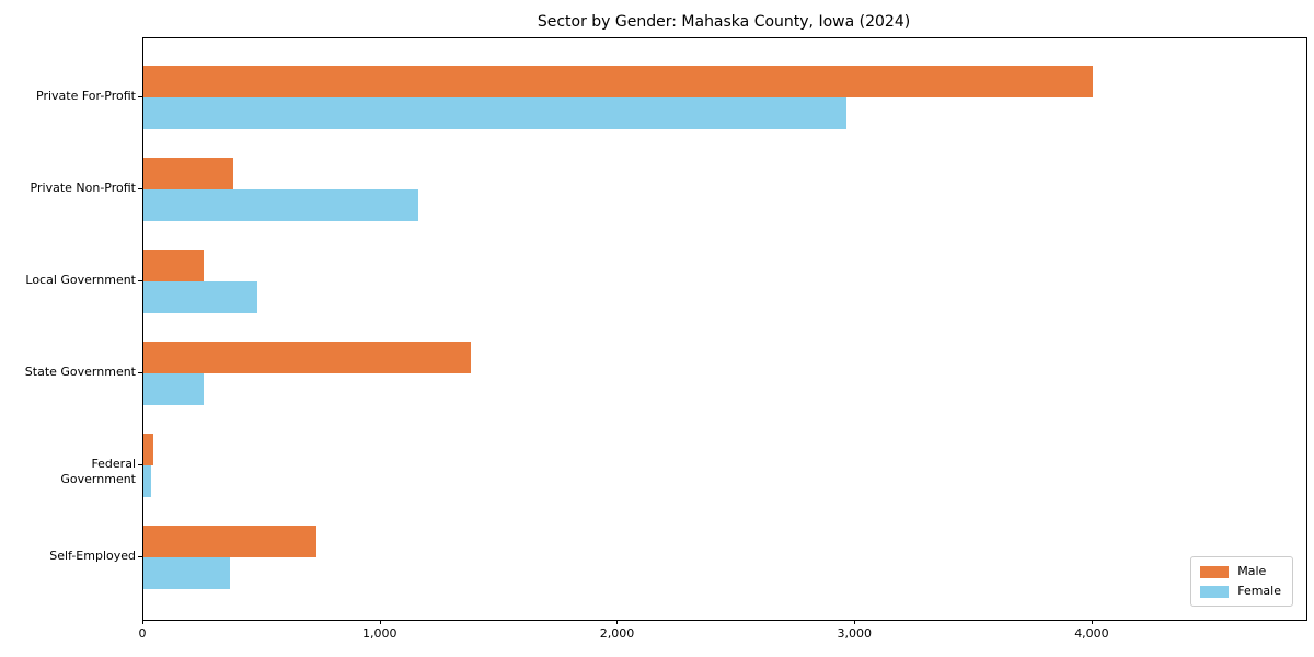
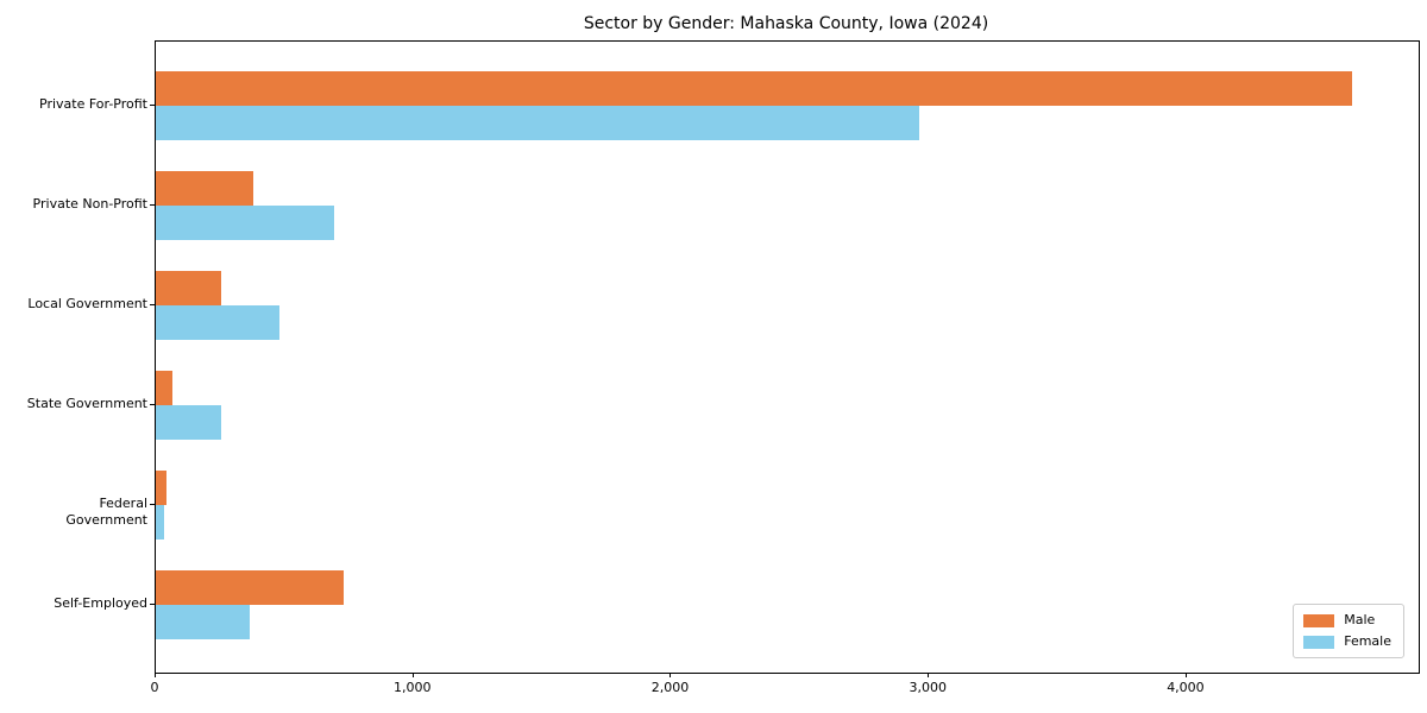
Male/Private For-Profit: 4000 -> 4640
Female/Private Non-Profit: 1160 -> 690
Male/State Government: 1380 -> 60
